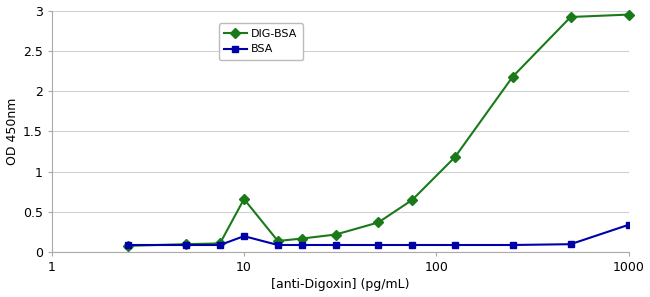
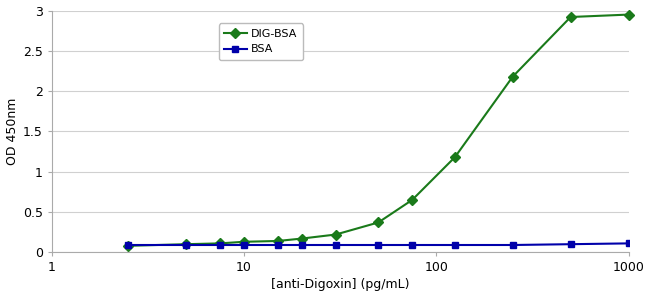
DIG-BSA/10: 0.66 -> 0.13
BSA/10: 0.20 -> 0.09
BSA/1000: 0.34 -> 0.11
